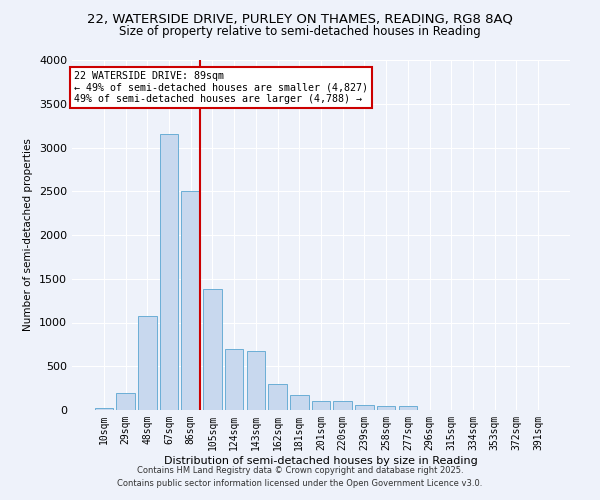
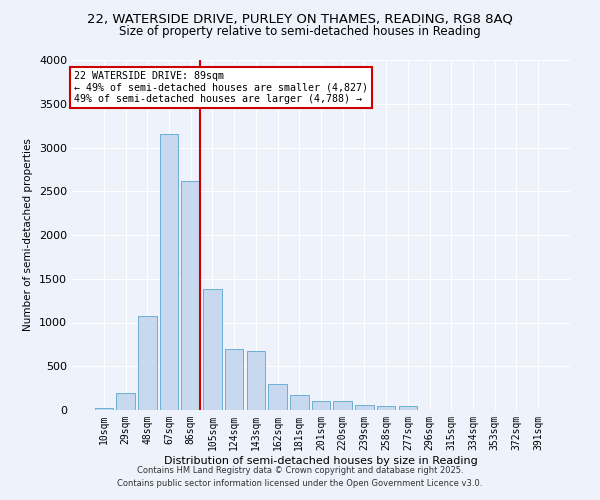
86sqm: 2500 -> 2620
